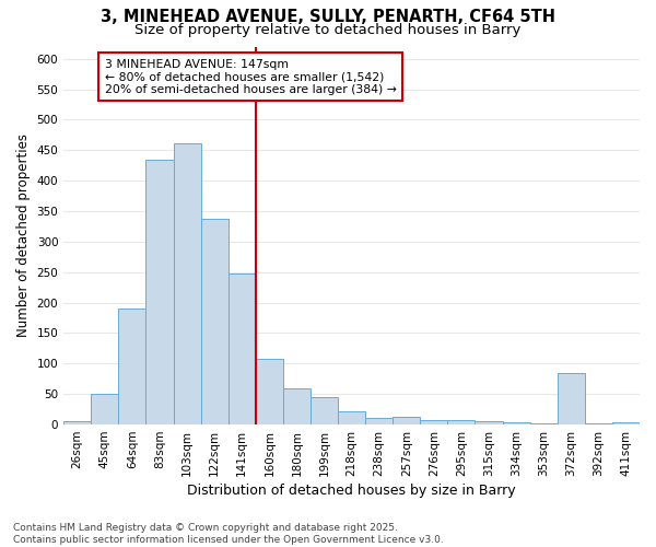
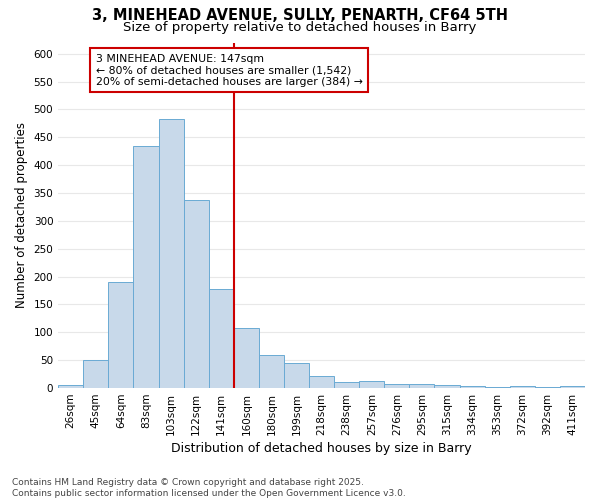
103sqm: 462 -> 483
141sqm: 248 -> 178
372sqm: 84 -> 4
